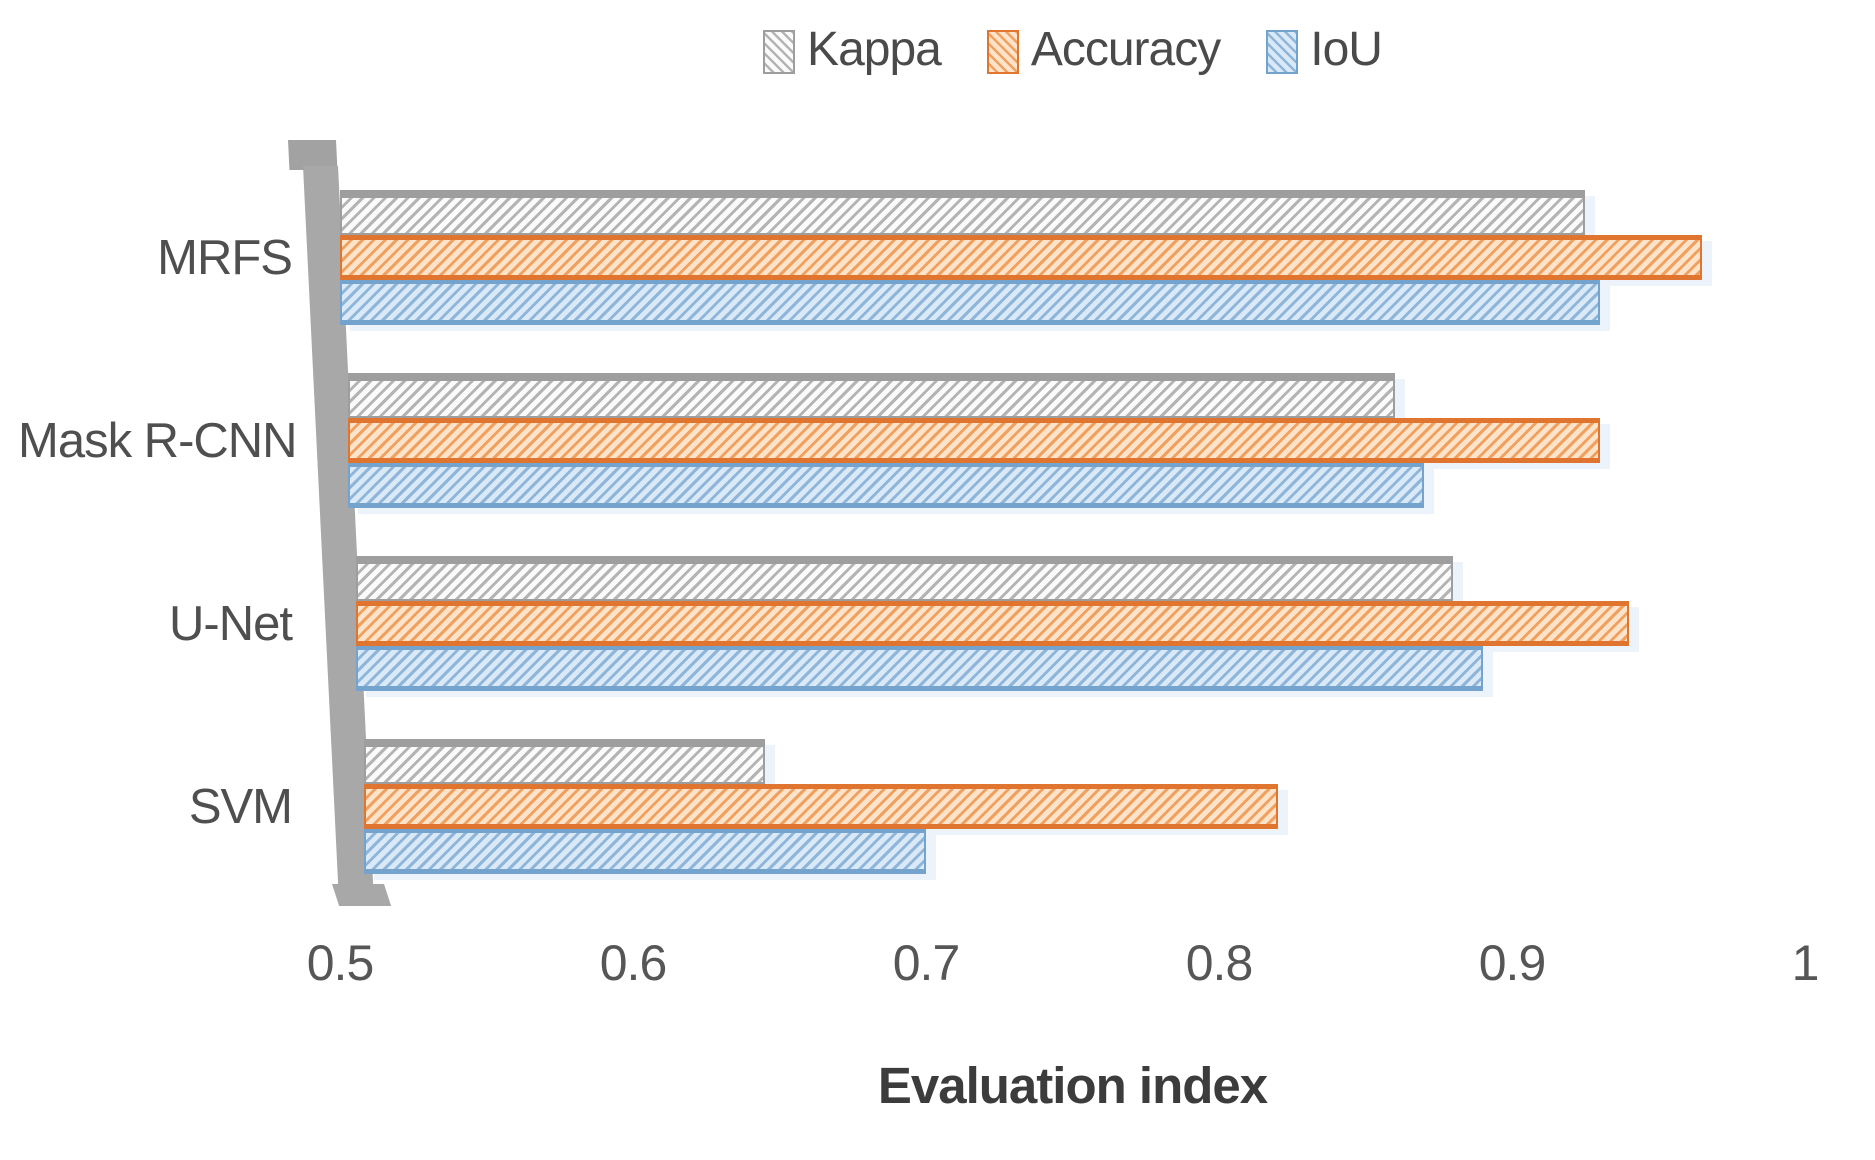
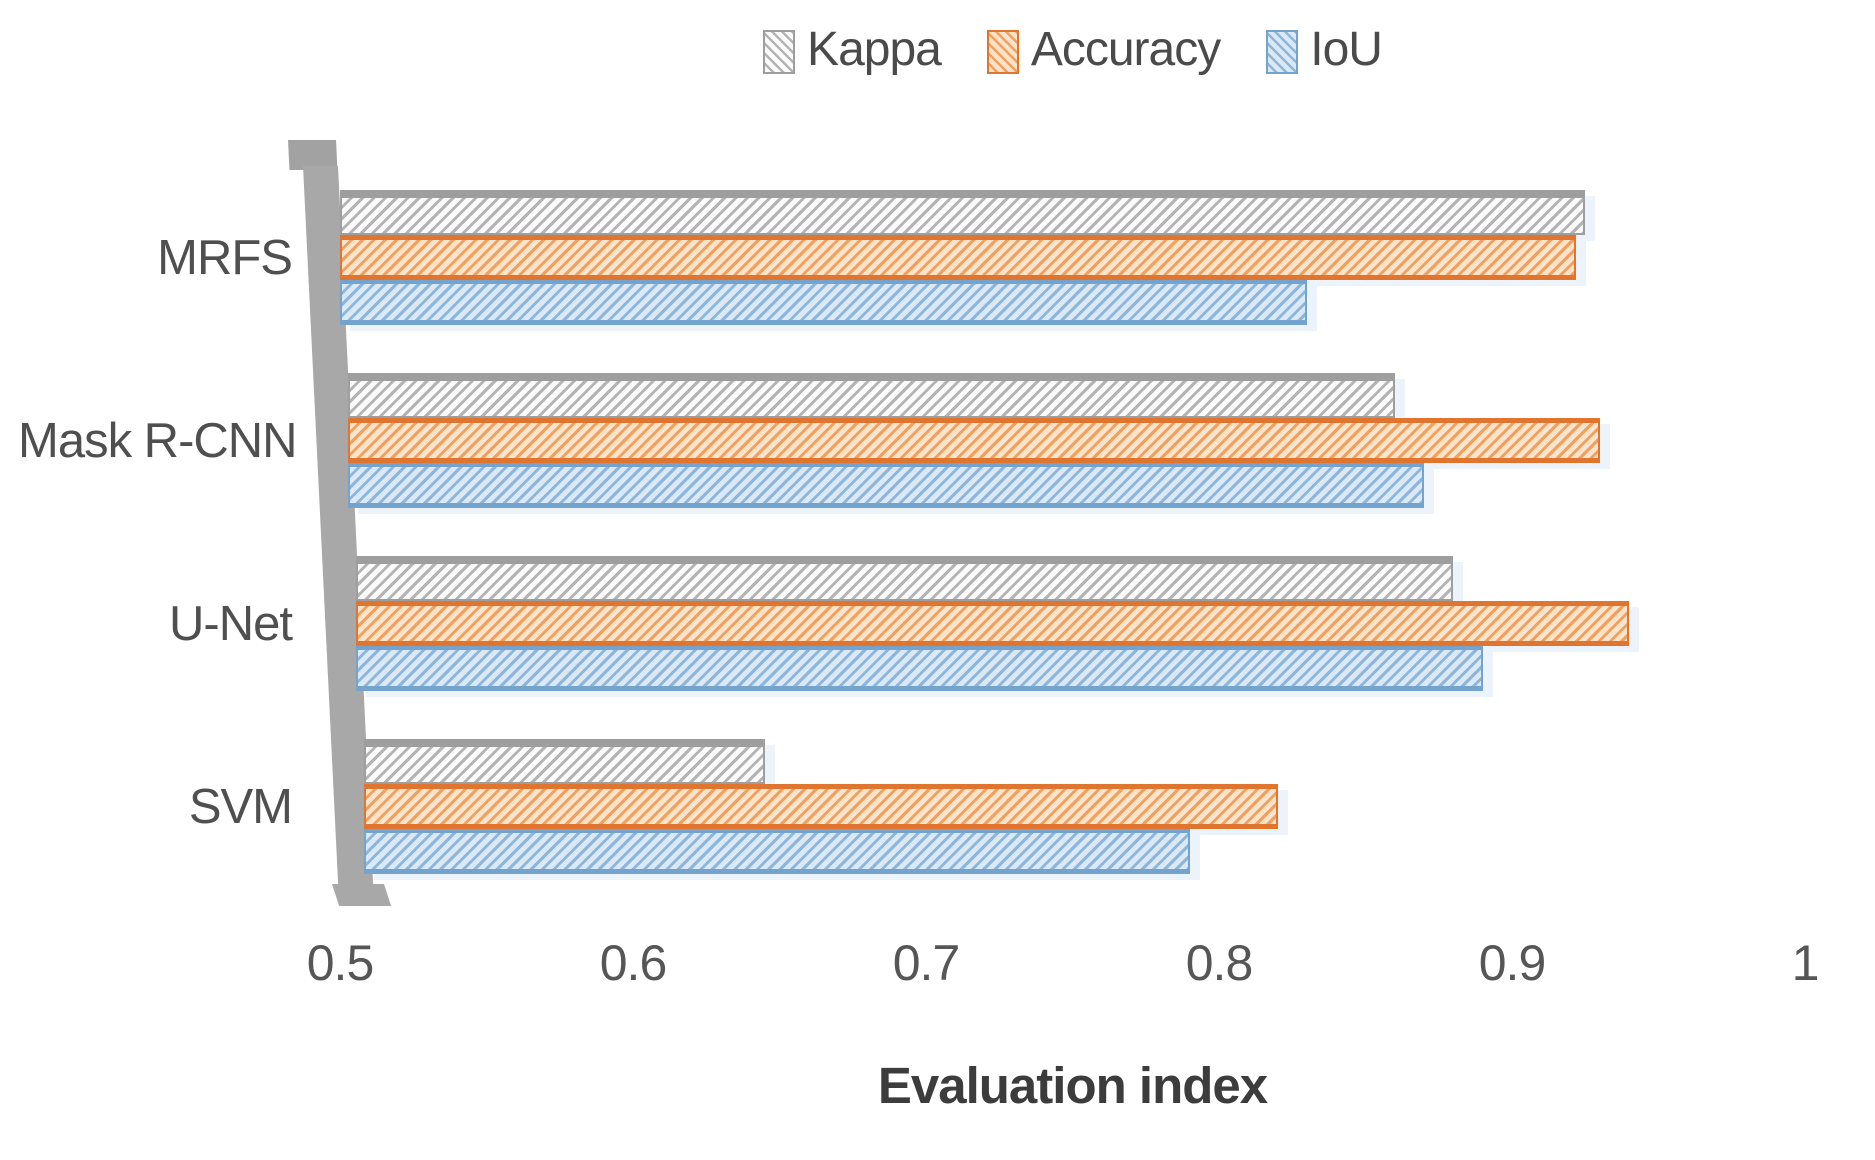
Accuracy/MRFS: 0.965 -> 0.922
IoU/MRFS: 0.93 -> 0.83
IoU/SVM: 0.70 -> 0.79
